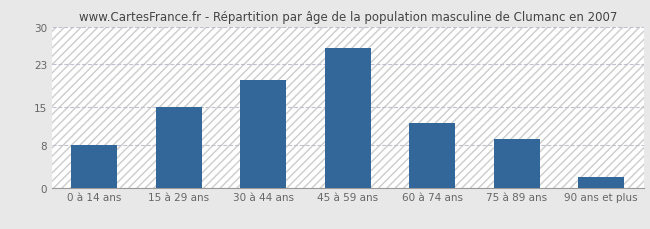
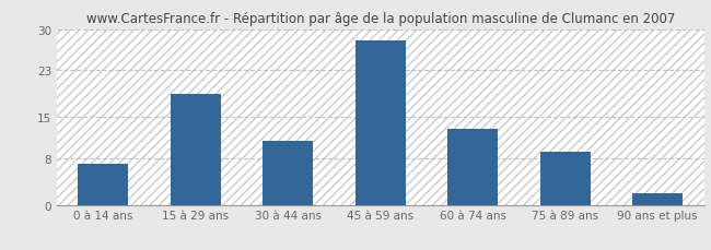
0 à 14 ans: 8 -> 7
15 à 29 ans: 15 -> 19
30 à 44 ans: 20 -> 11
45 à 59 ans: 26 -> 28
60 à 74 ans: 12 -> 13
